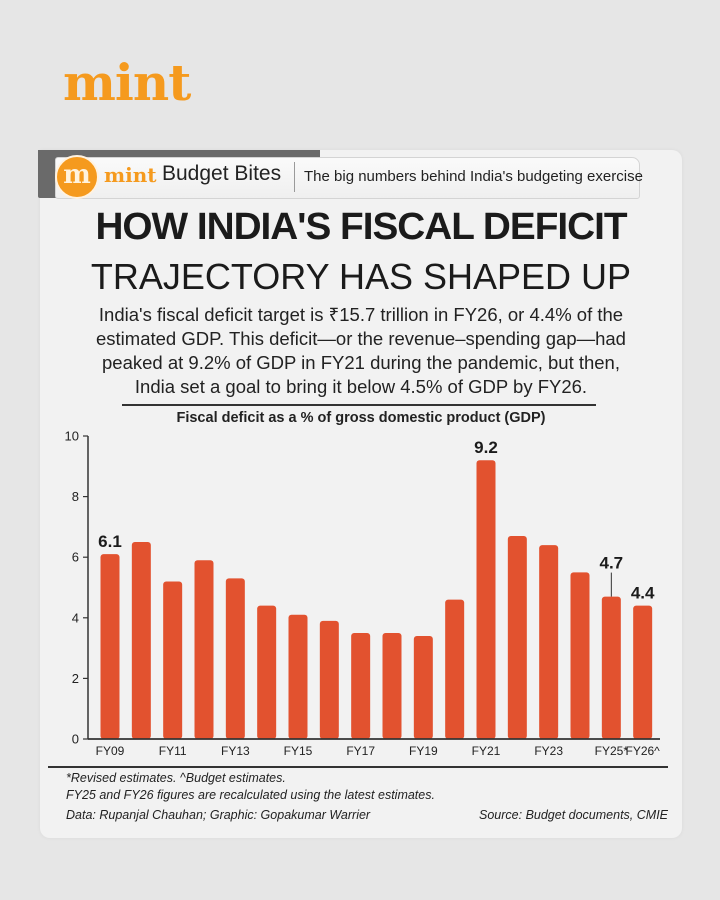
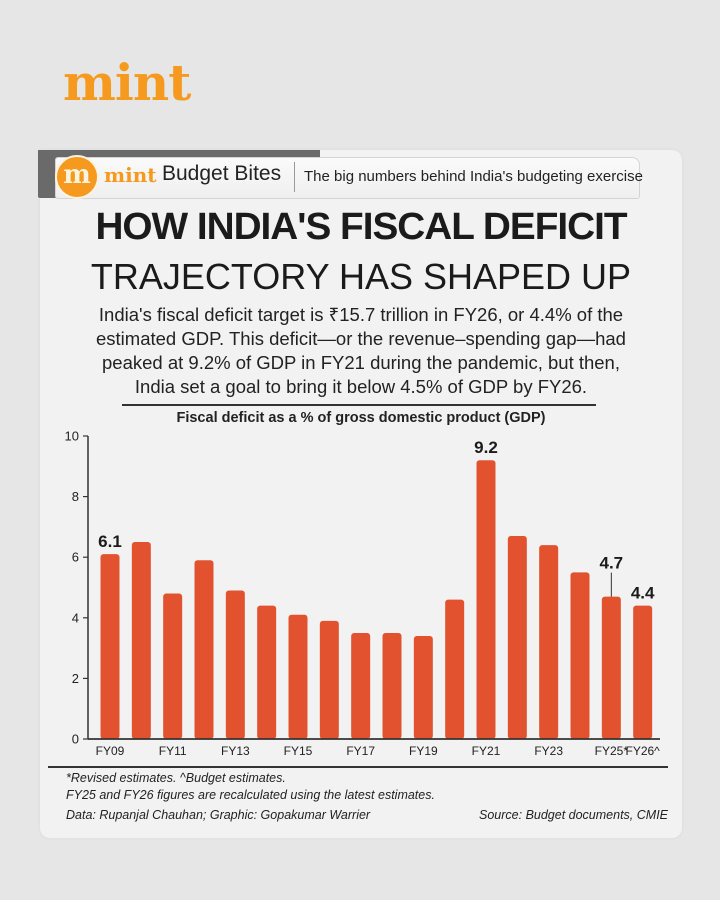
FY11: 5.2 -> 4.8
FY13: 5.3 -> 4.9
